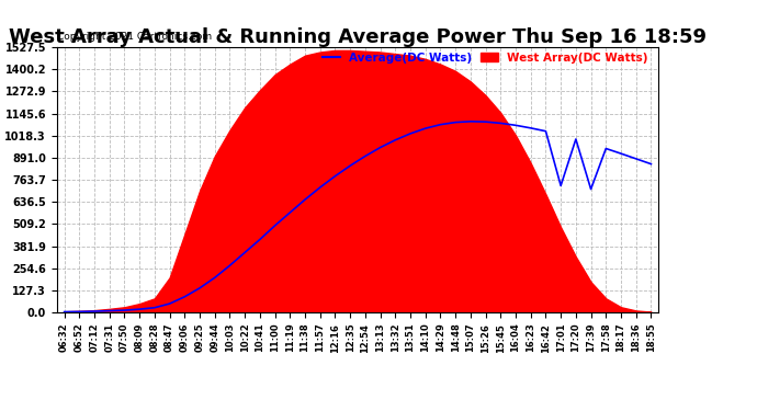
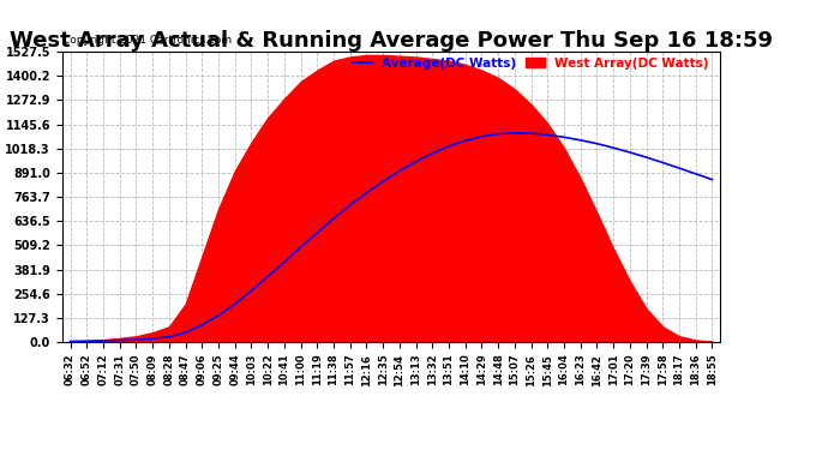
Average(DC Watts)/17:01: 730 -> 1020
Average(DC Watts)/17:39: 710 -> 970
